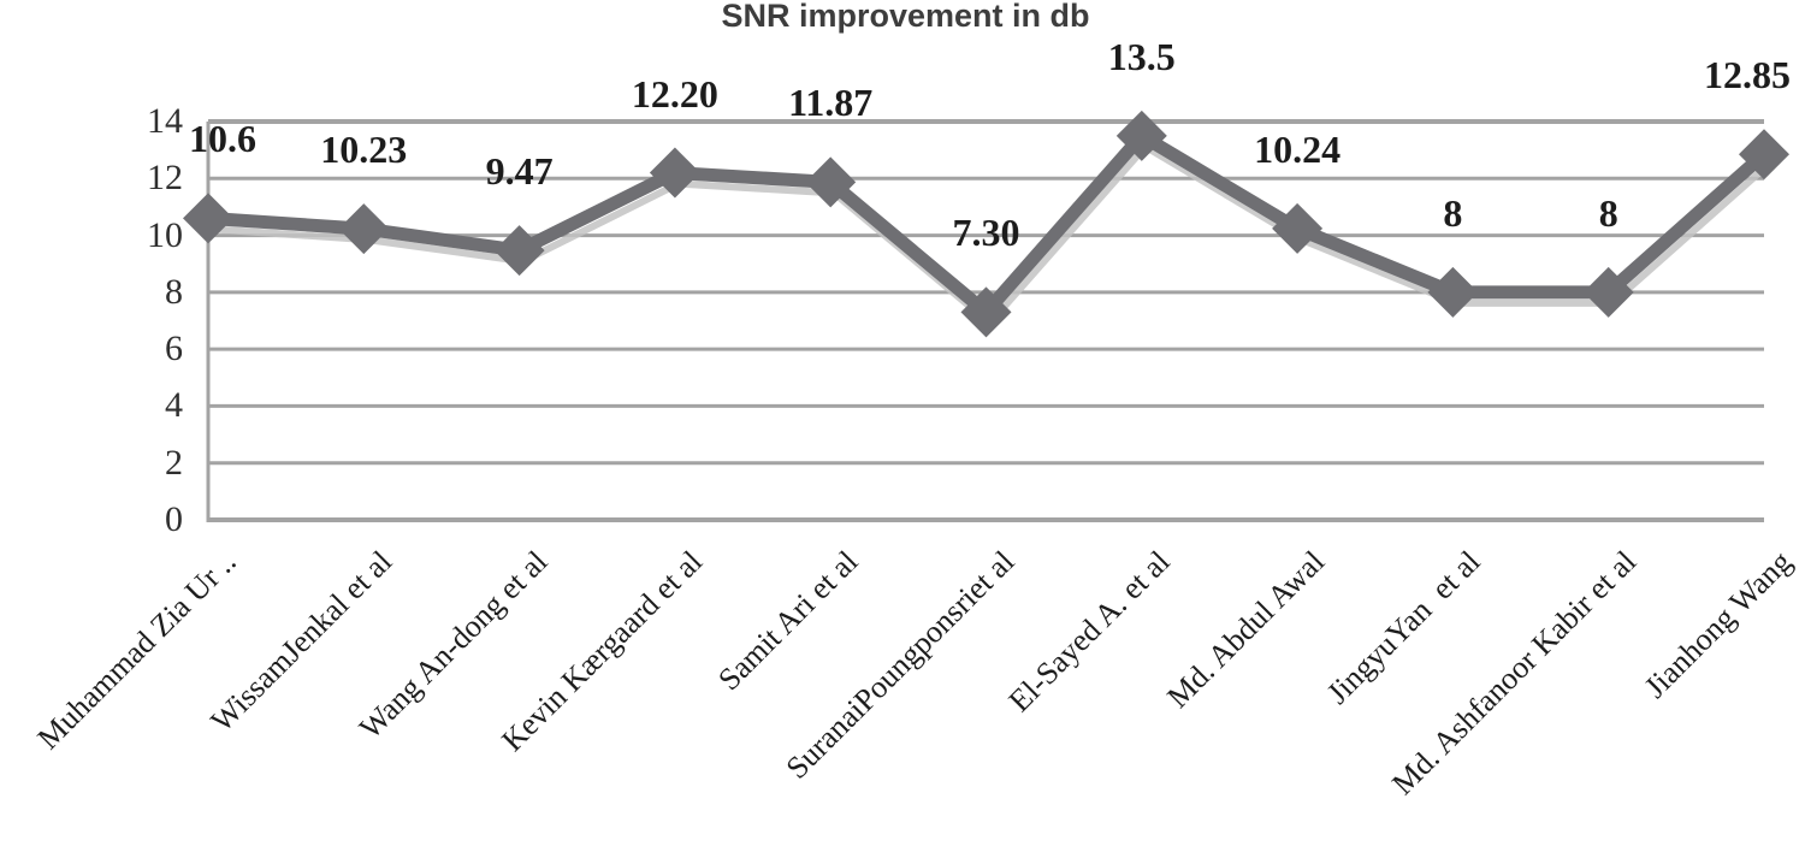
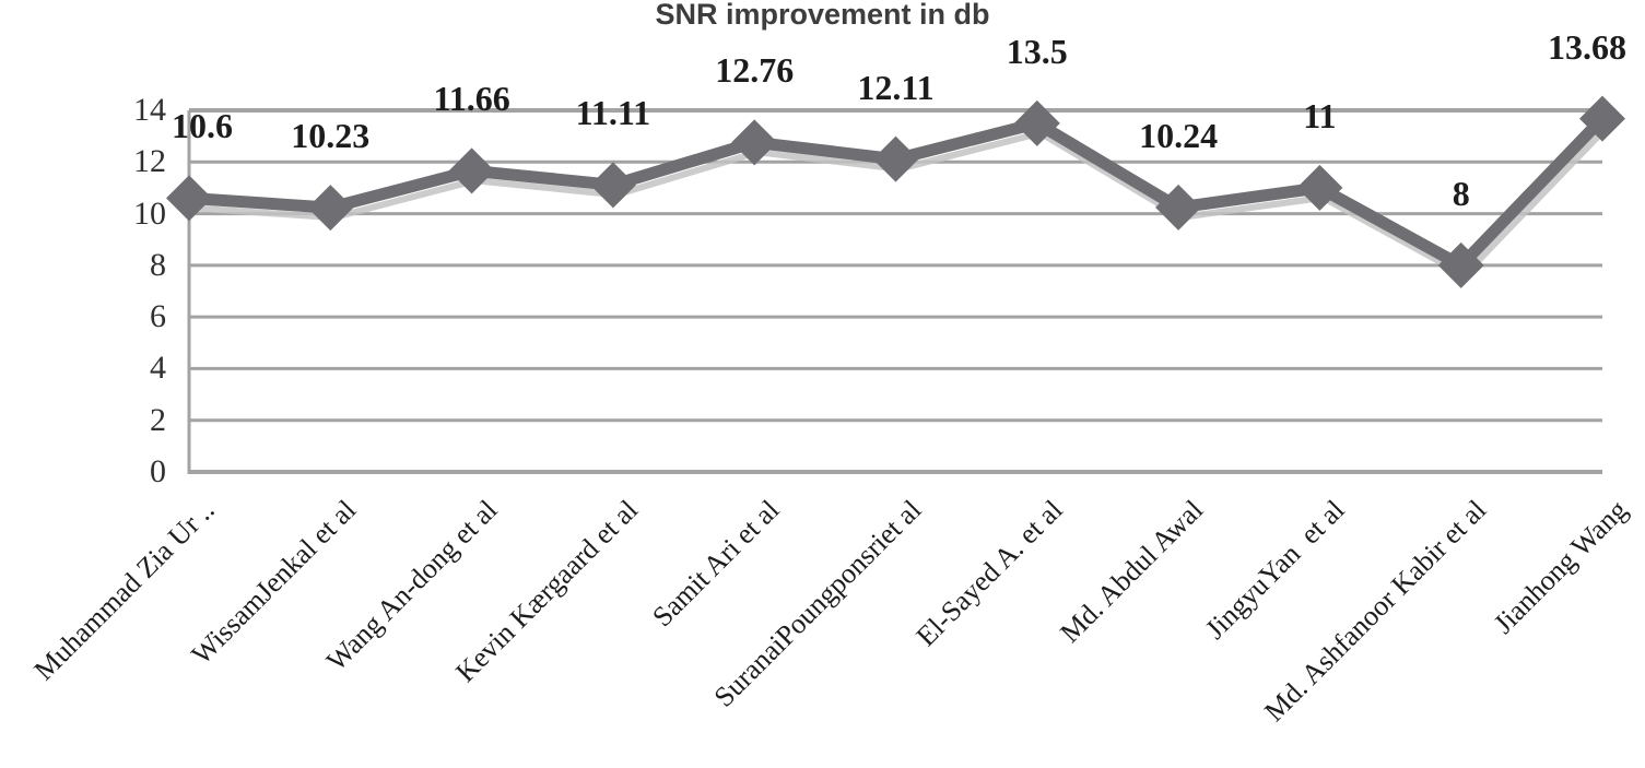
Wang An-dong et al: 9.47 -> 11.66
Kevin Kærgaard et al: 12.20 -> 11.11
Samit Ari et al: 11.87 -> 12.76
SuranaiPoungponsriet al: 7.30 -> 12.11
JingyuYan et al: 8 -> 11
Jianhong Wang: 12.85 -> 13.68
